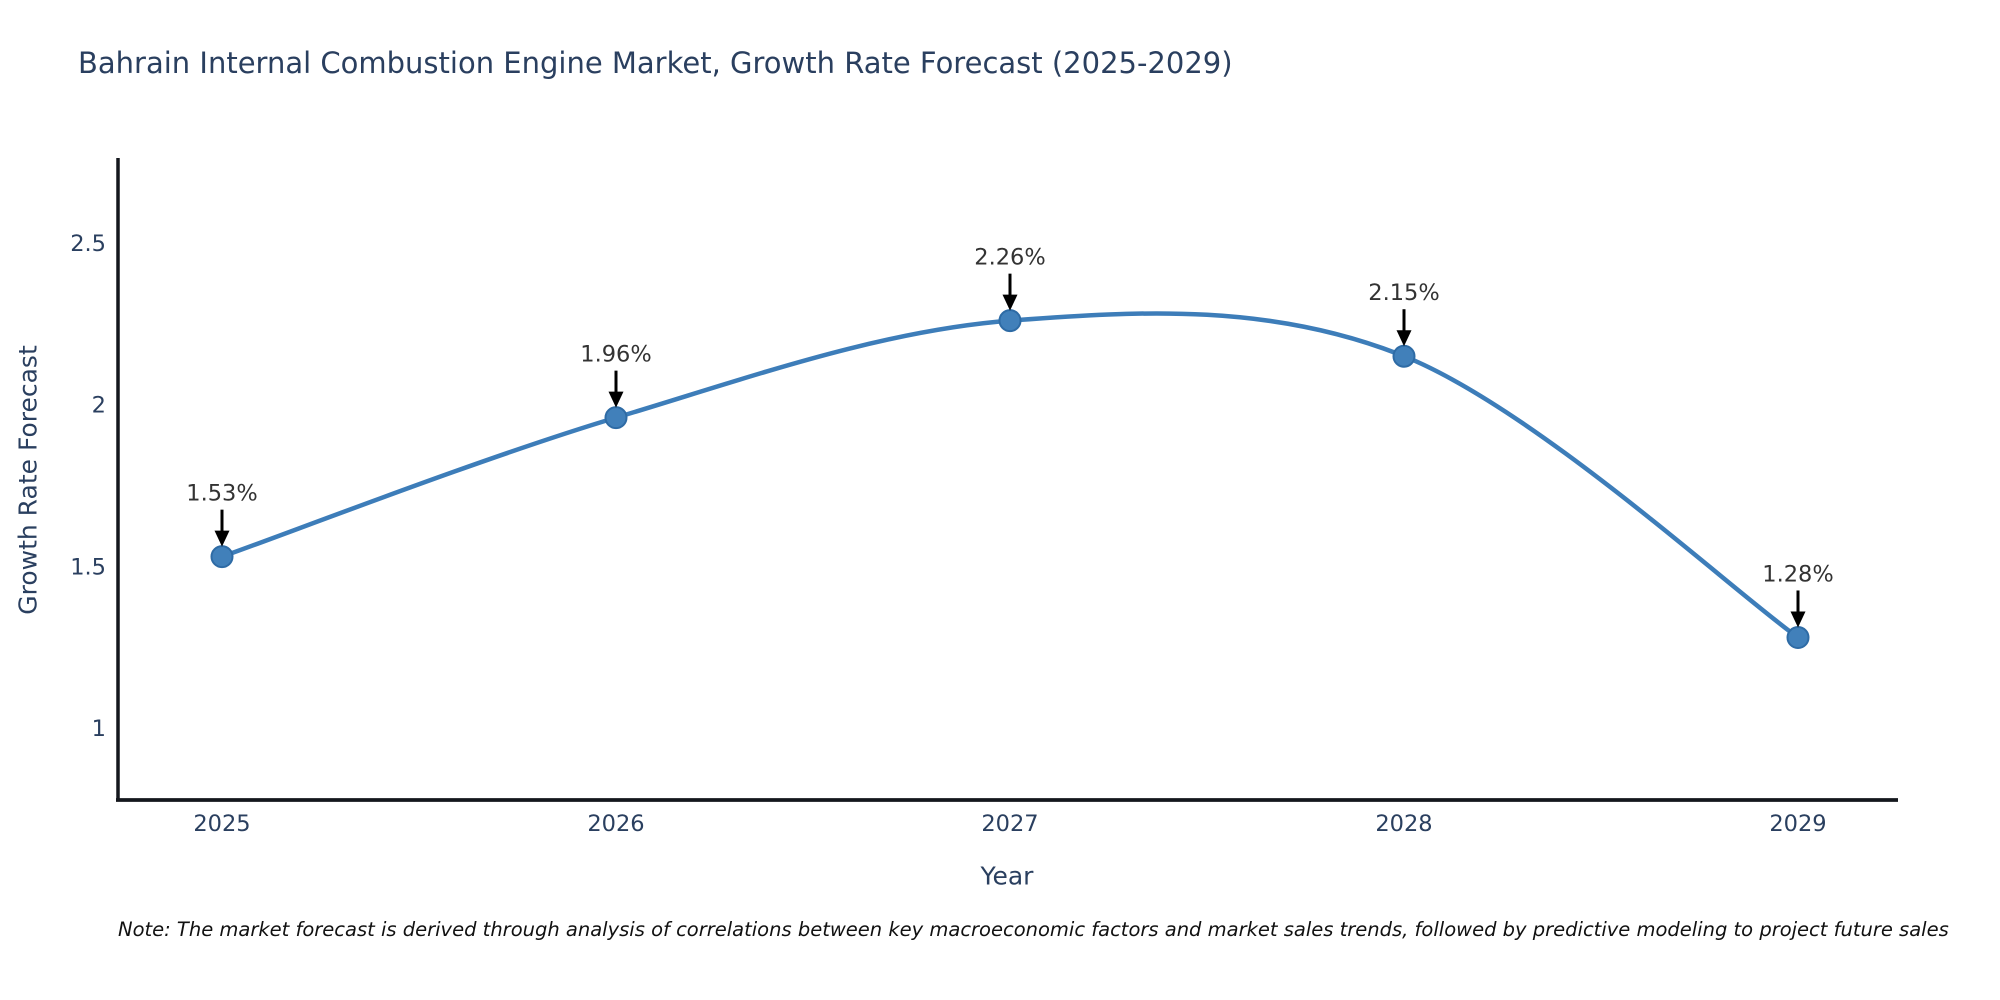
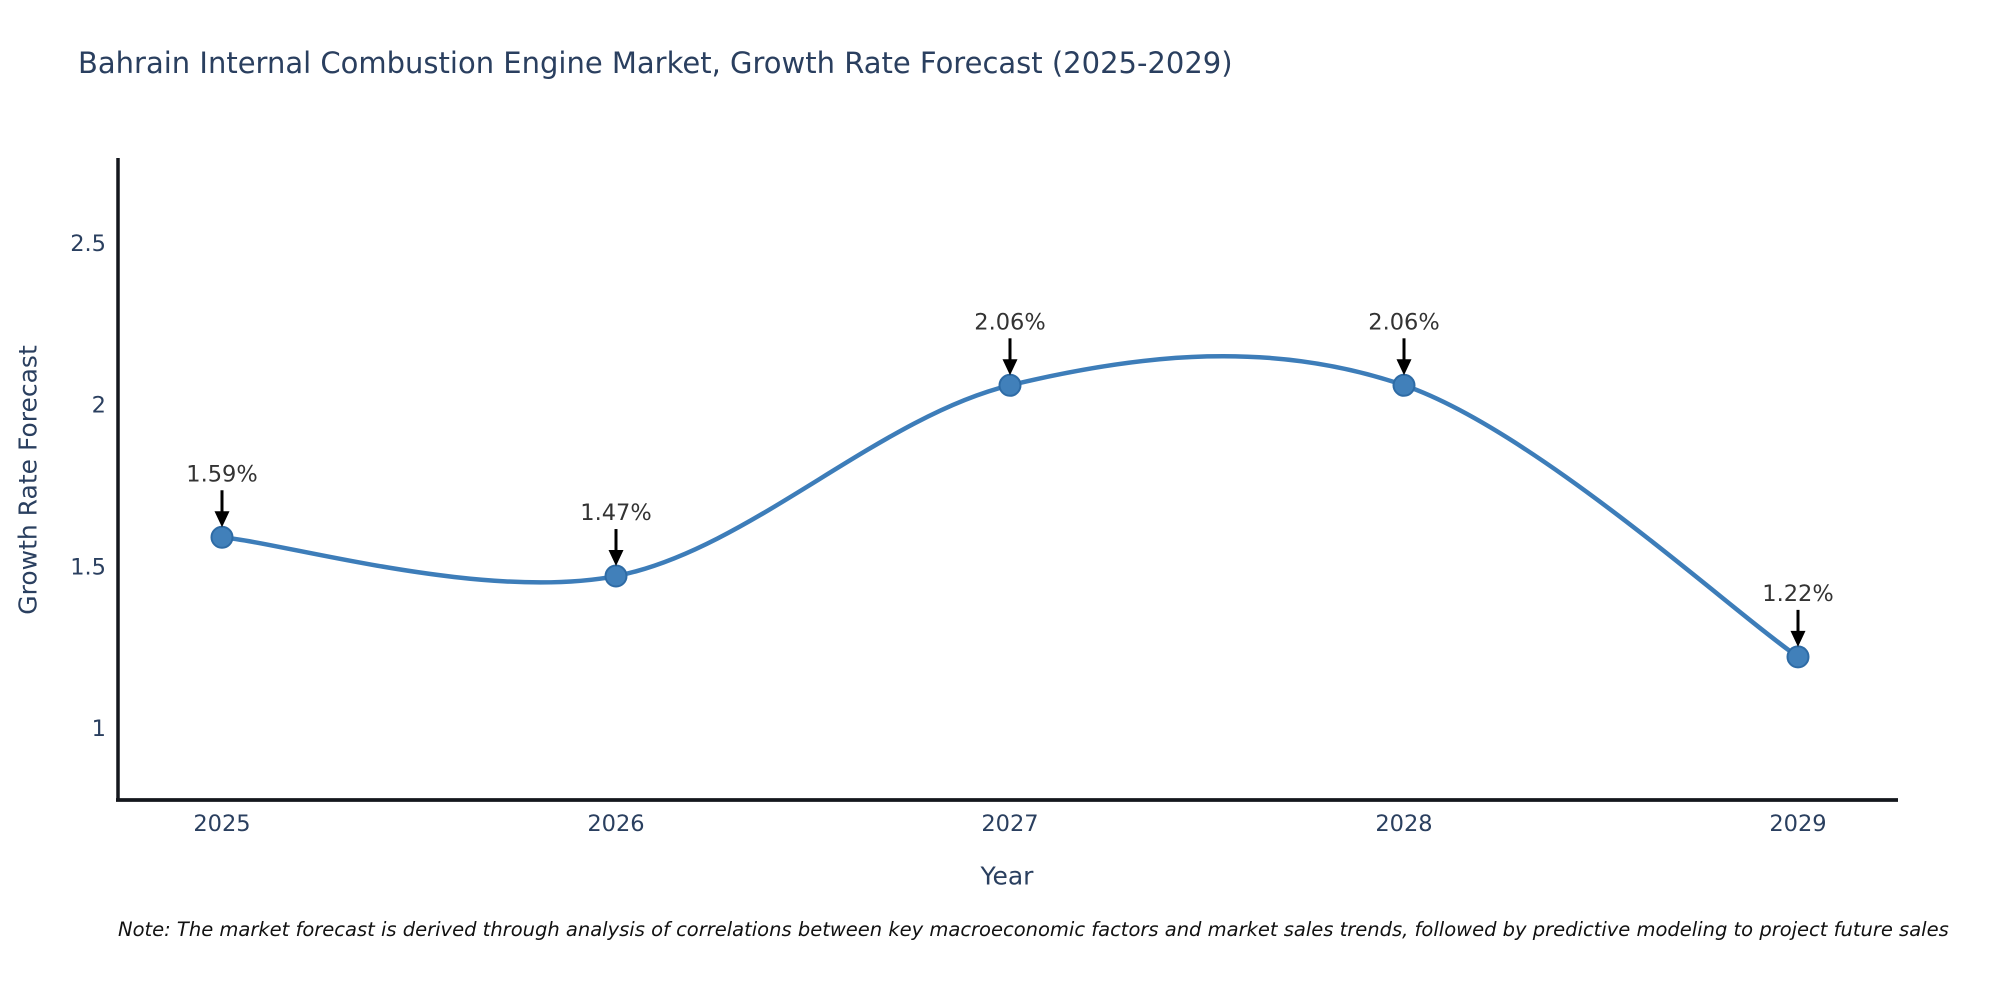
2025: 1.53% -> 1.59%
2026: 1.96% -> 1.47%
2027: 2.26% -> 2.06%
2028: 2.15% -> 2.06%
2029: 1.28% -> 1.22%
